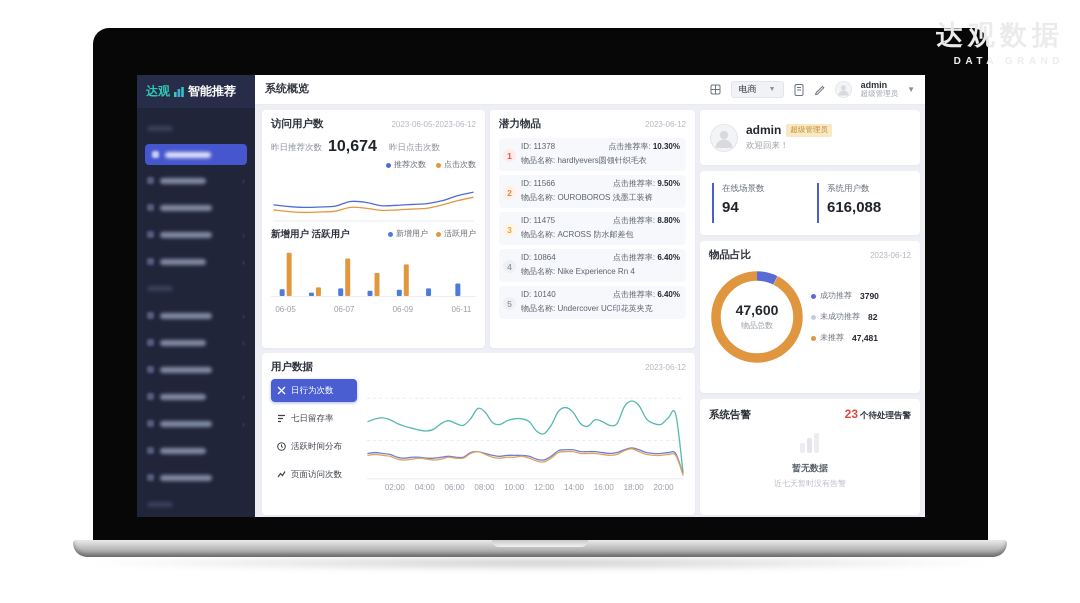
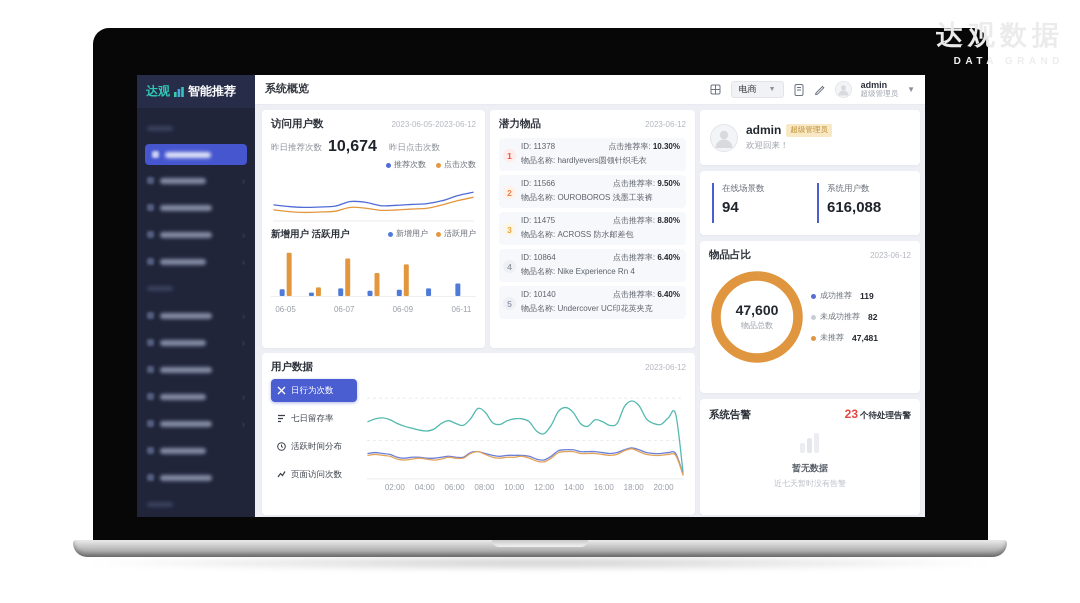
物品占比/成功推荐: 3790 -> 119
